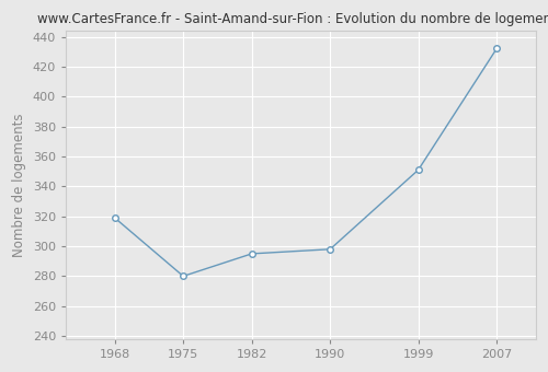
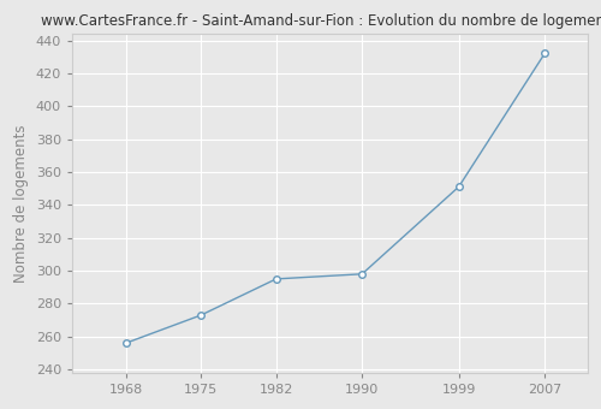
1968: 319 -> 256
1975: 280 -> 273
